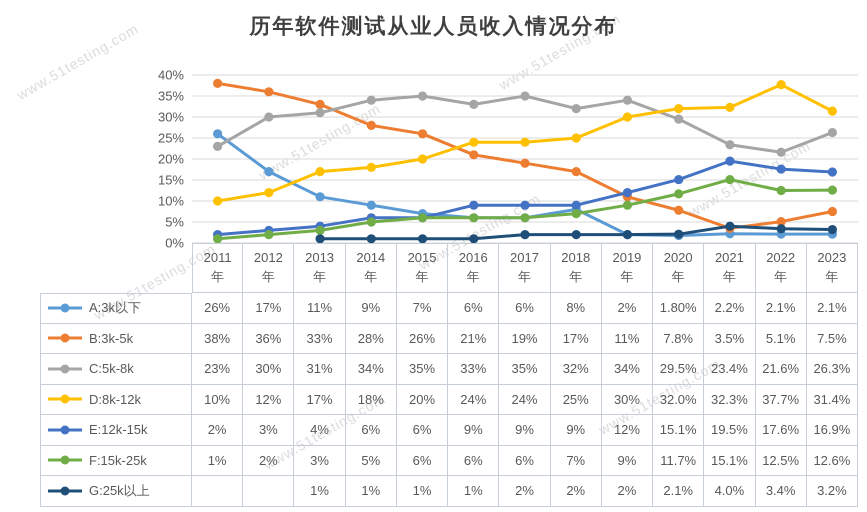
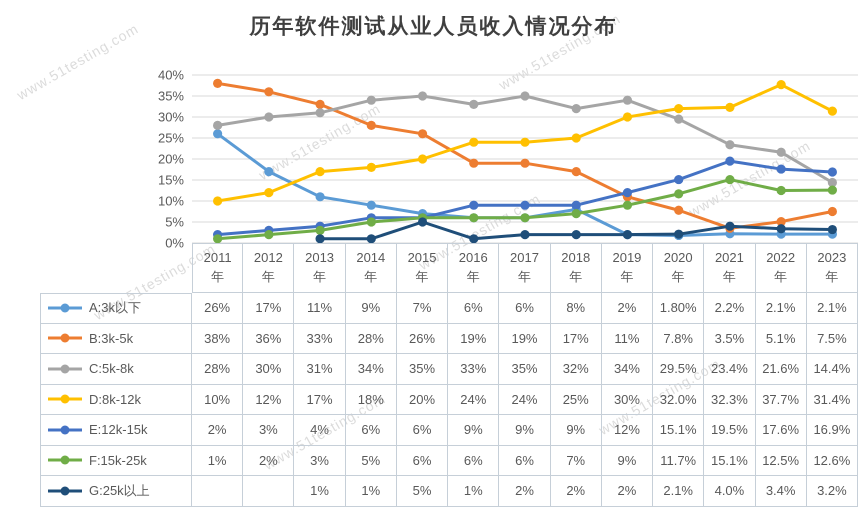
C:5k-8k/2011年: 23% -> 28%
G:25k以上/2015年: 1% -> 5%
B:3k-5k/2016年: 21% -> 19%
C:5k-8k/2023年: 26.3% -> 14.4%
